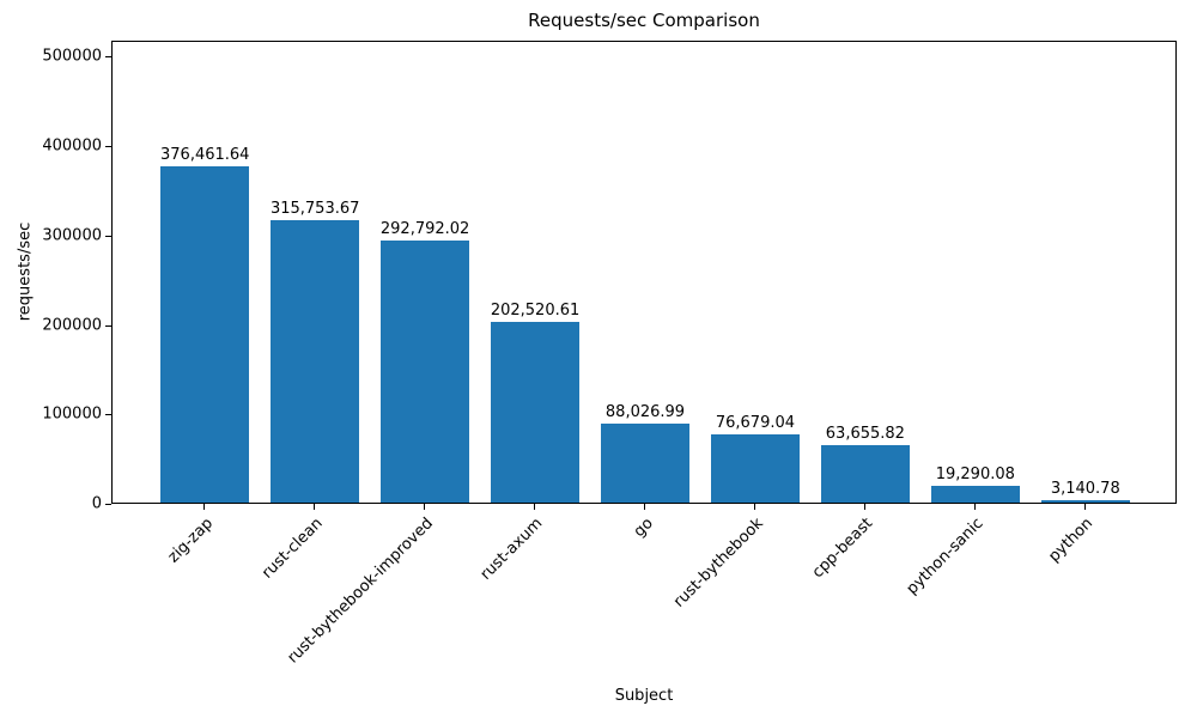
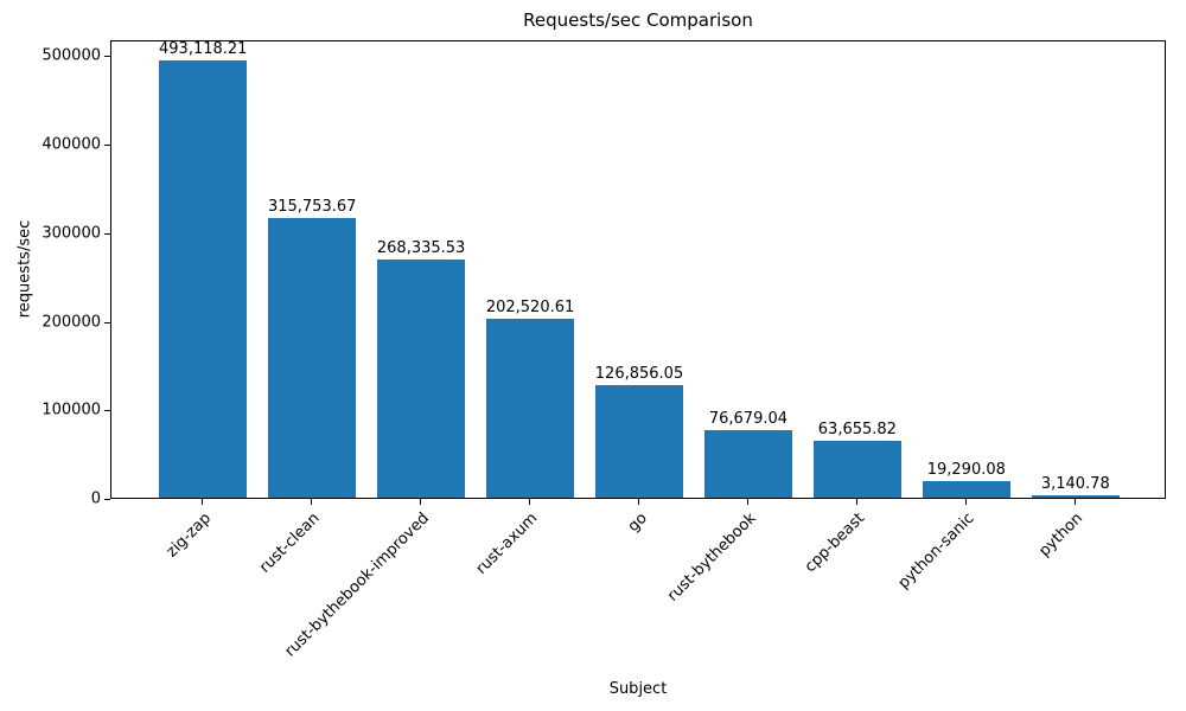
zig-zap: 376,461.64 -> 493,118.21
rust-bythebook-improved: 292,792.02 -> 268,335.53
go: 88,026.99 -> 126,856.05
